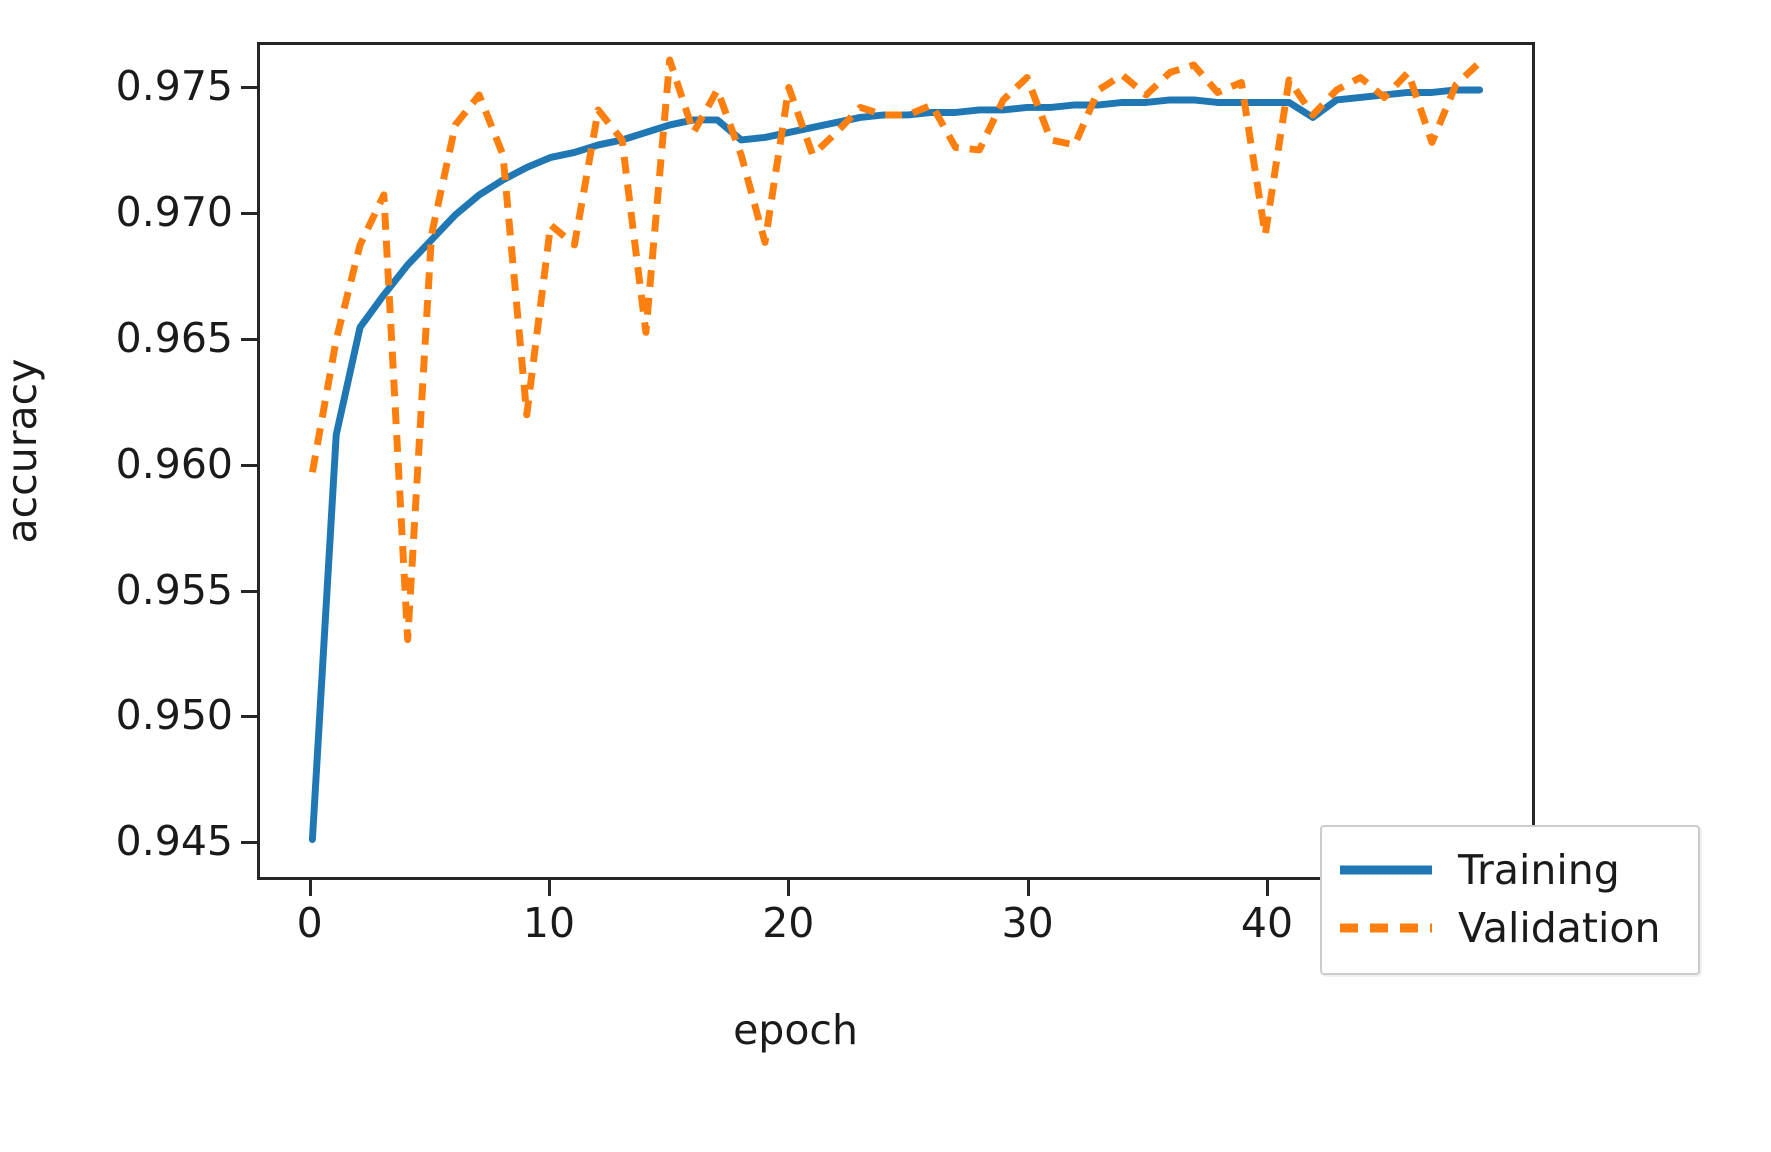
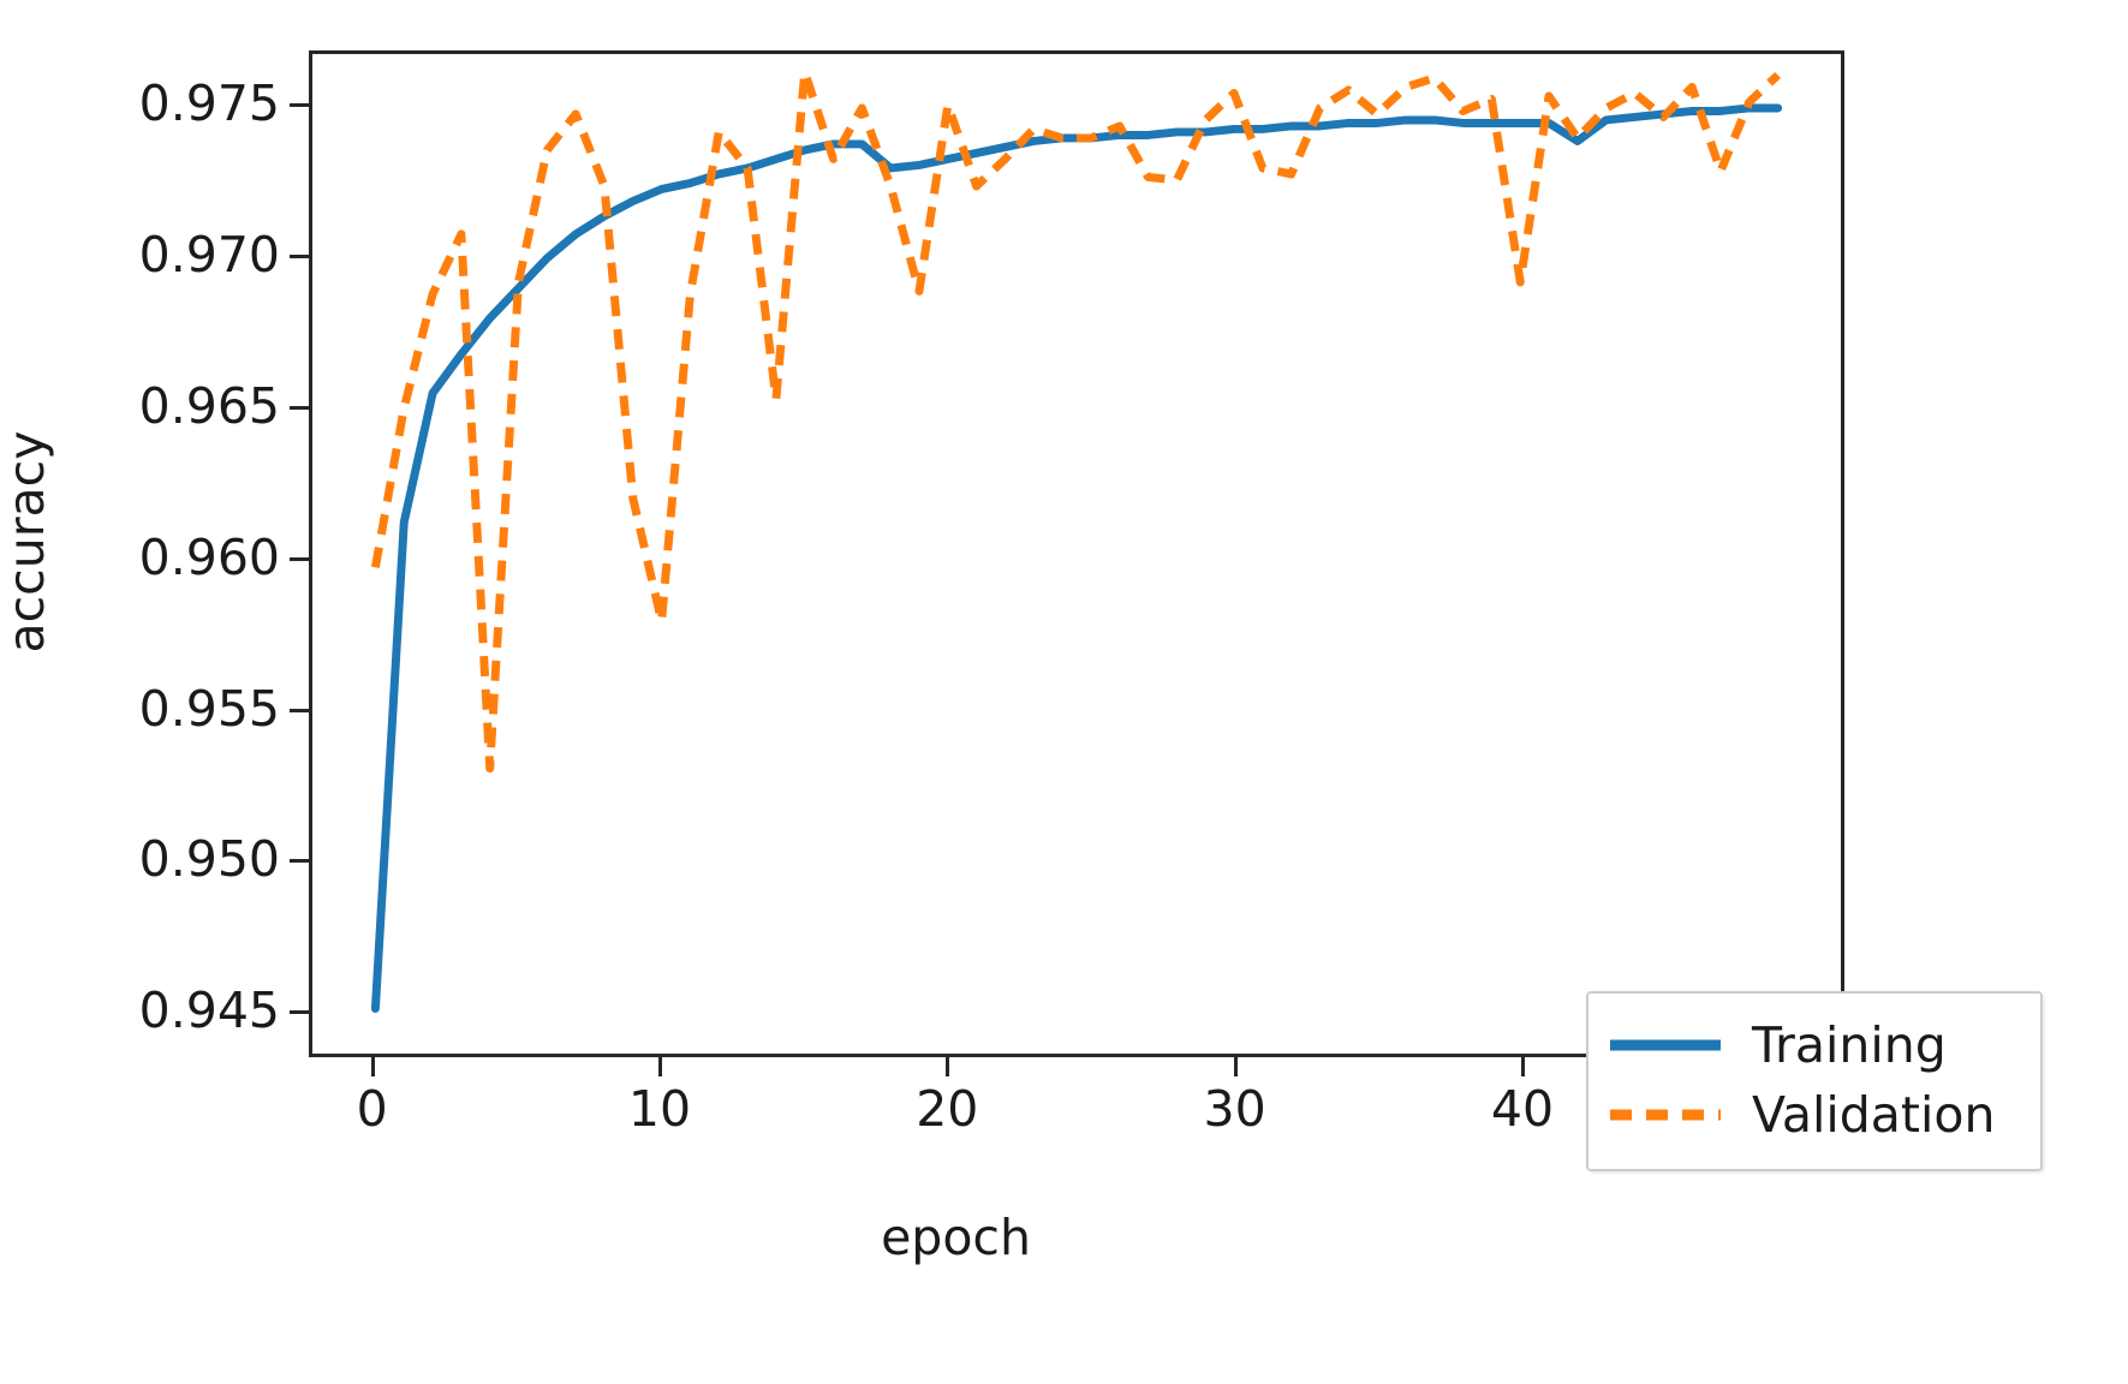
Validation/10: 0.9696 -> 0.9579
